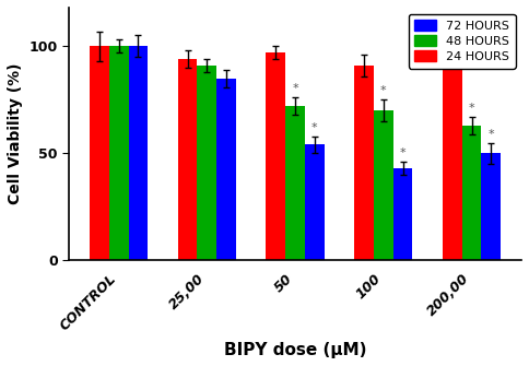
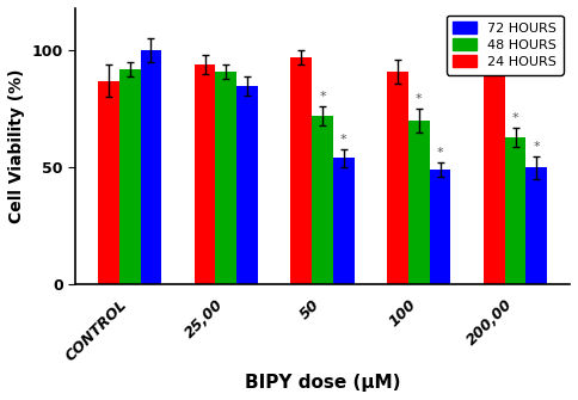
24 HOURS/CONTROL: 100 -> 87
48 HOURS/CONTROL: 100 -> 92
72 HOURS/100: 43 -> 49
